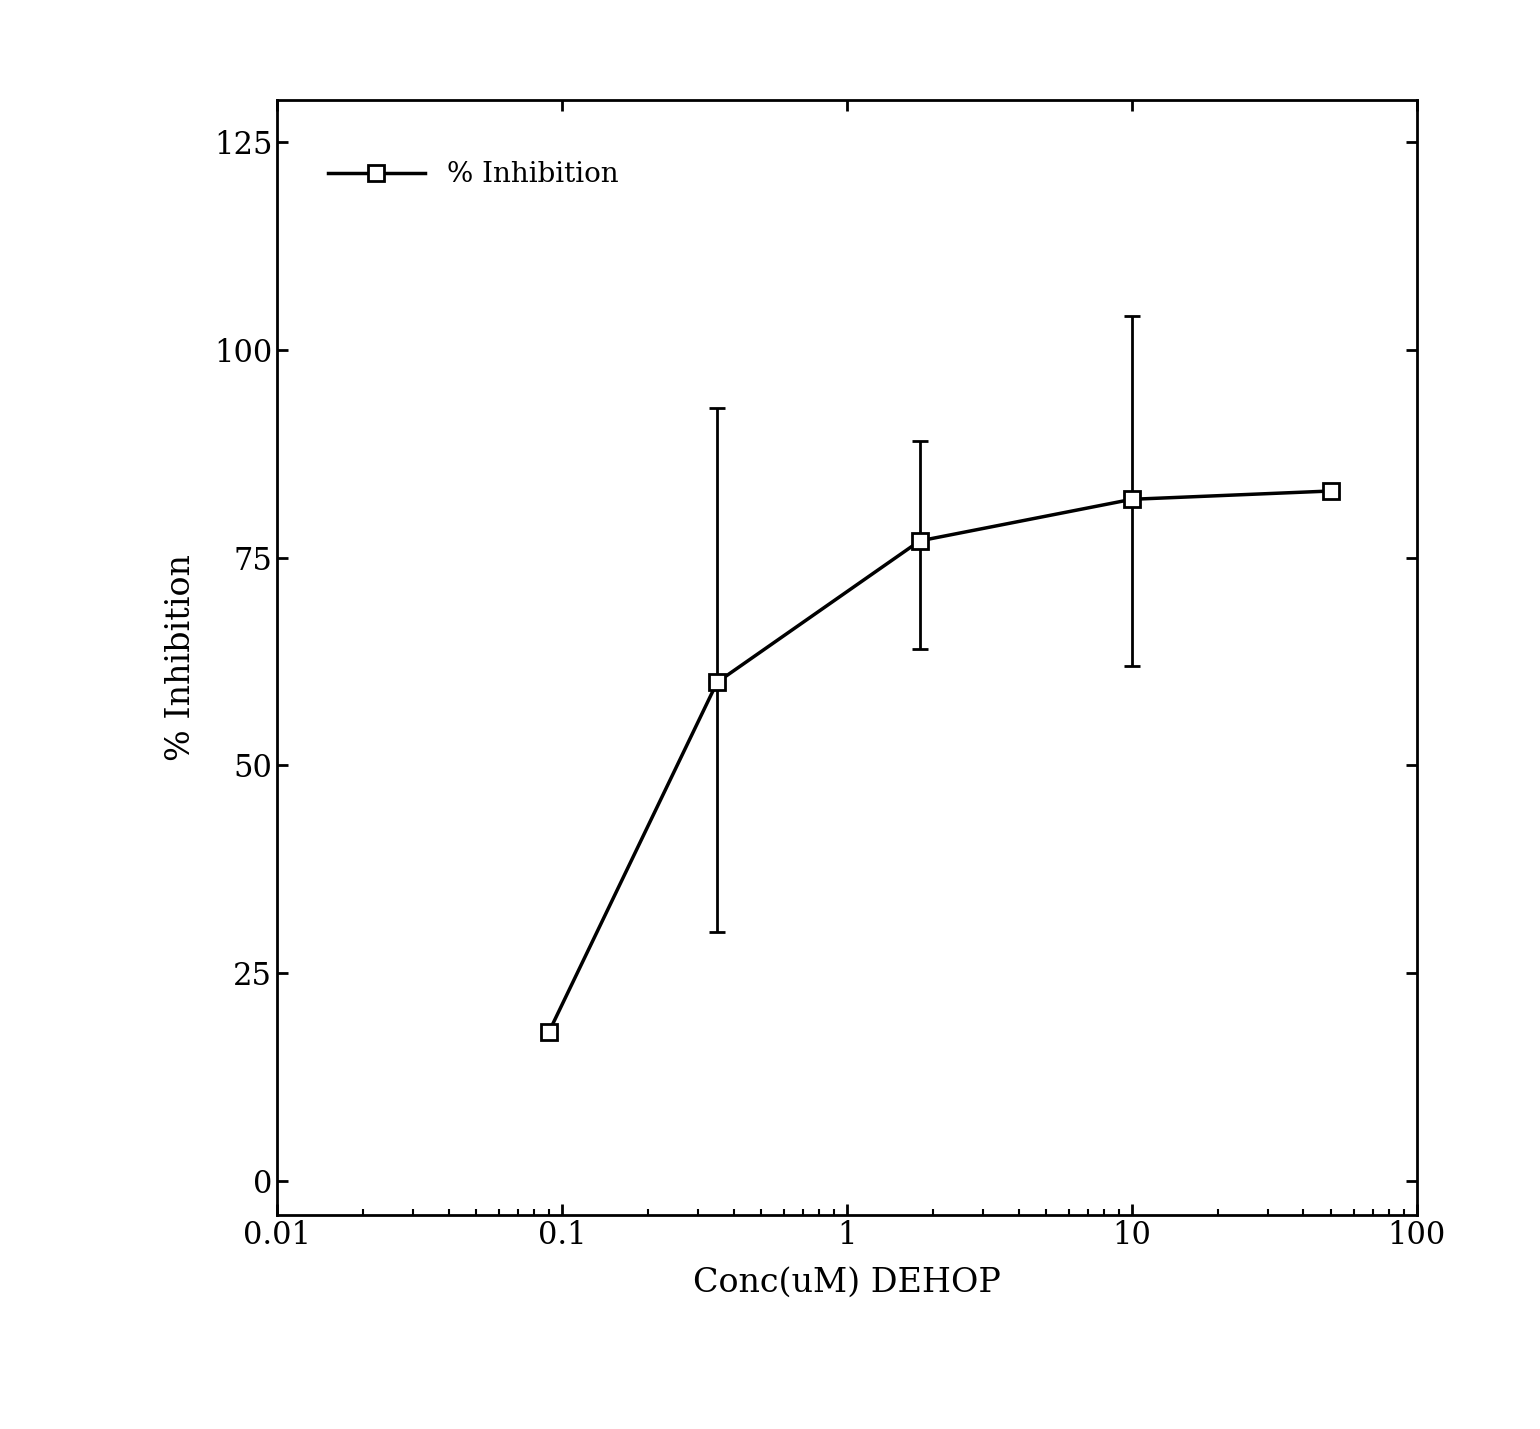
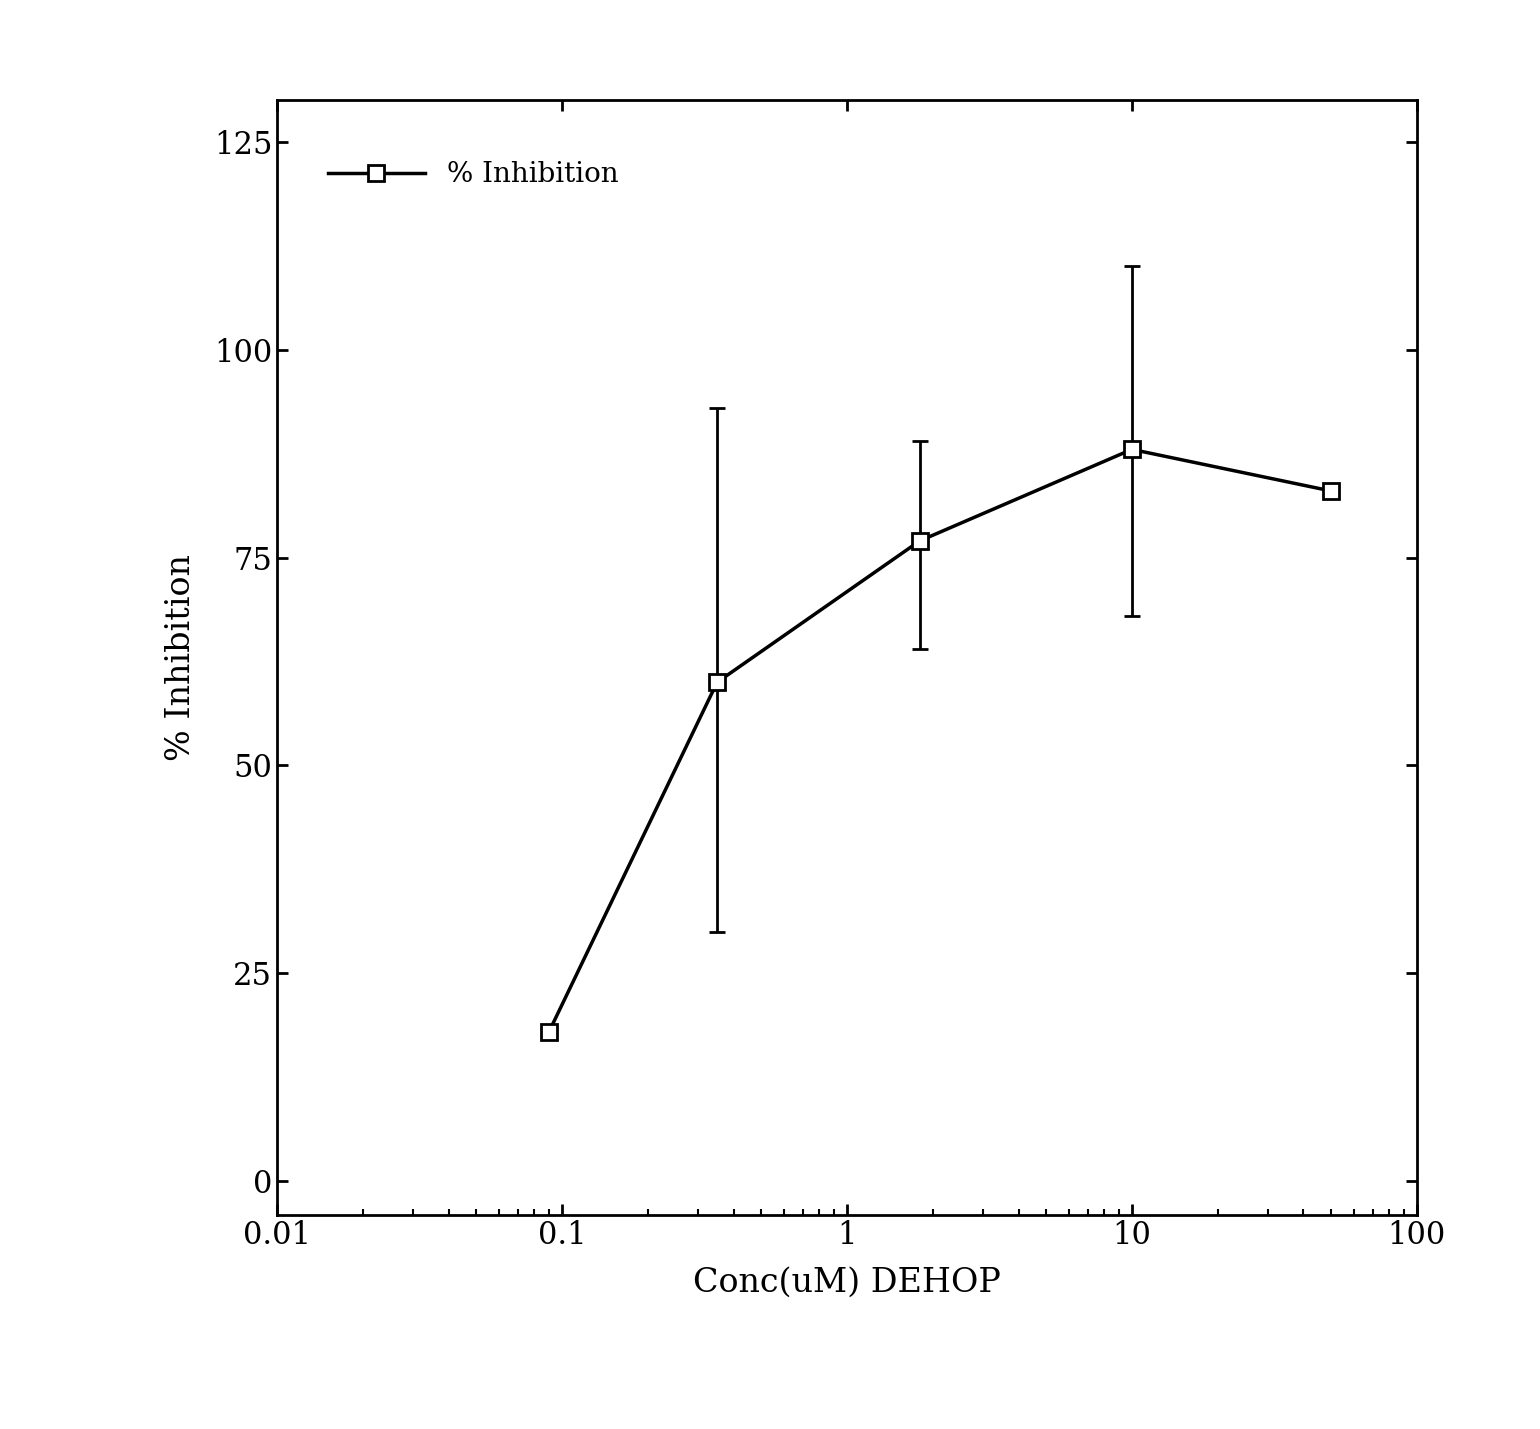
10: 82 -> 88
